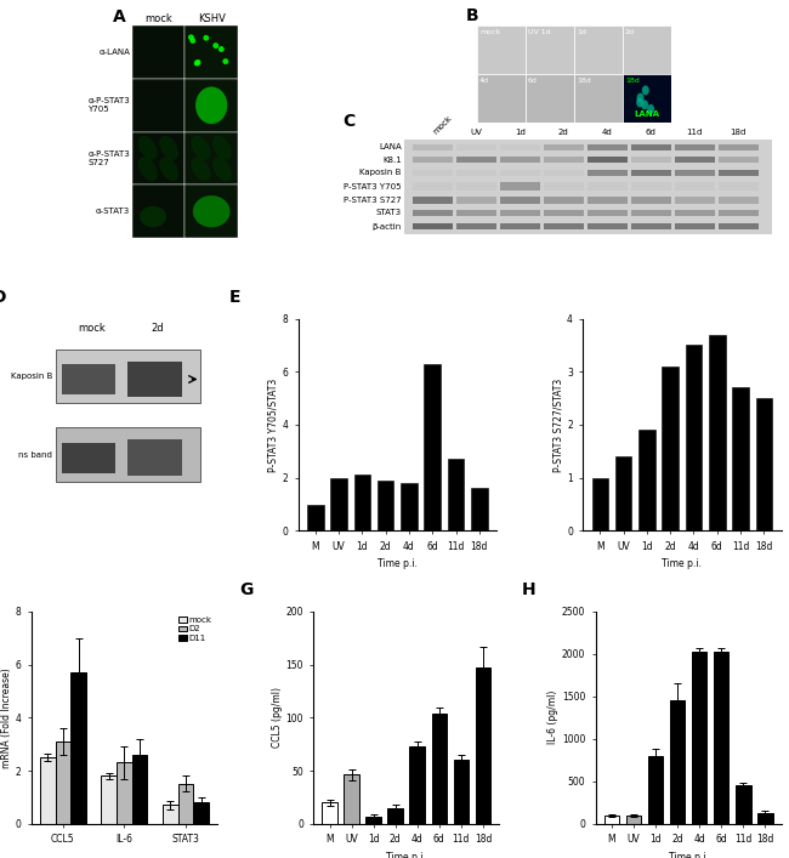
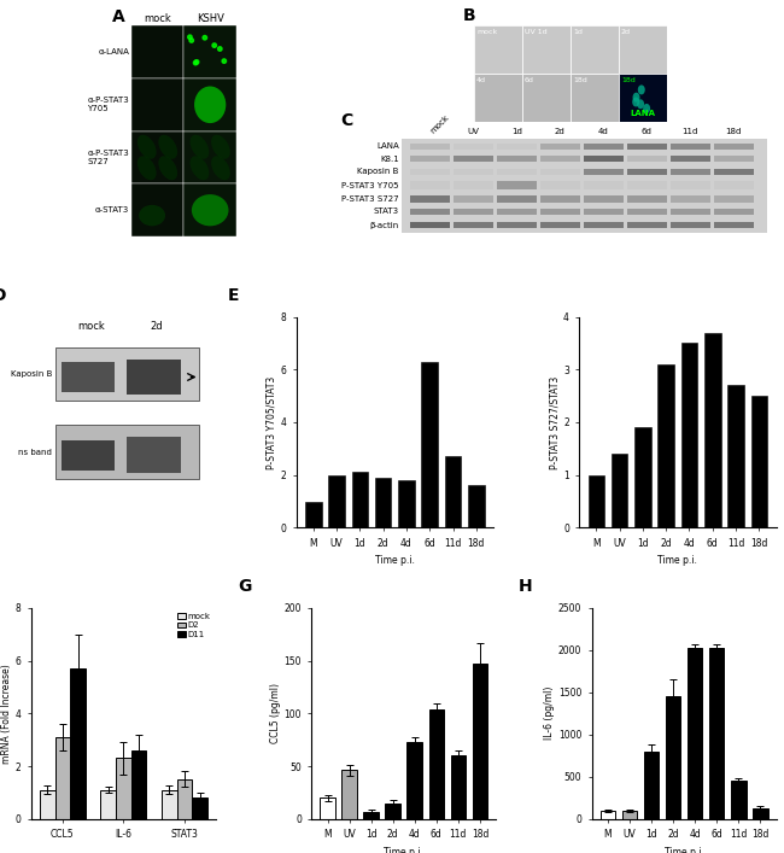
mock/CCL5: 2.5 -> 1.1
mock/IL-6: 1.8 -> 1.1
mock/STAT3: 0.7 -> 1.1
